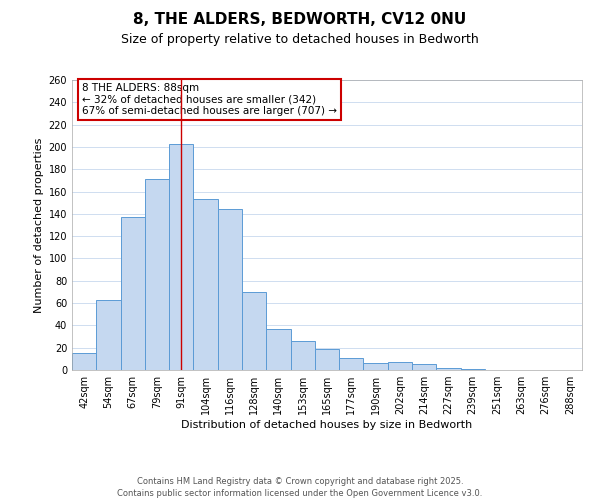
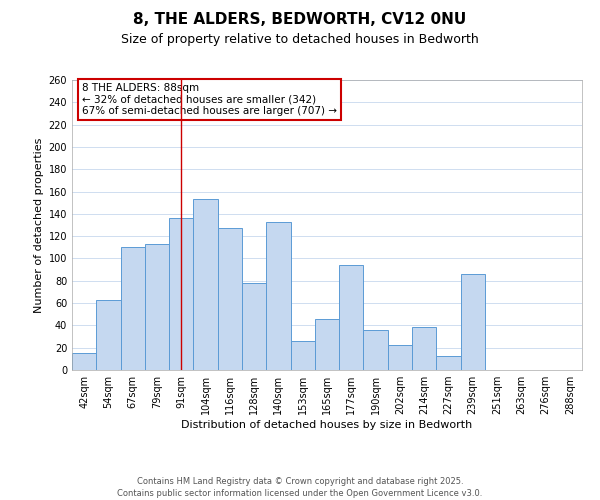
67sqm: 137 -> 110
79sqm: 171 -> 113
91sqm: 203 -> 136
116sqm: 144 -> 127
128sqm: 70 -> 78
140sqm: 37 -> 133
165sqm: 19 -> 46
177sqm: 11 -> 94
190sqm: 6 -> 36
202sqm: 7 -> 22
214sqm: 5 -> 39
227sqm: 2 -> 13
239sqm: 1 -> 86
